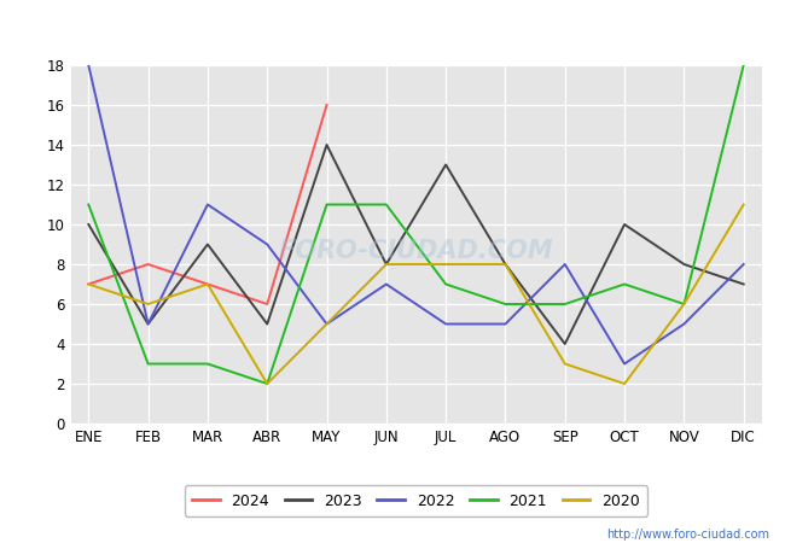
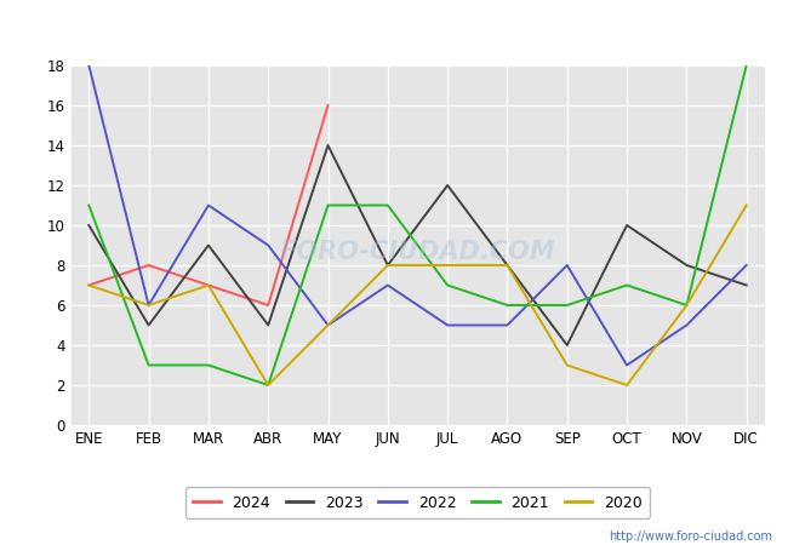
2022/FEB: 5 -> 6
2023/JUL: 13 -> 12
